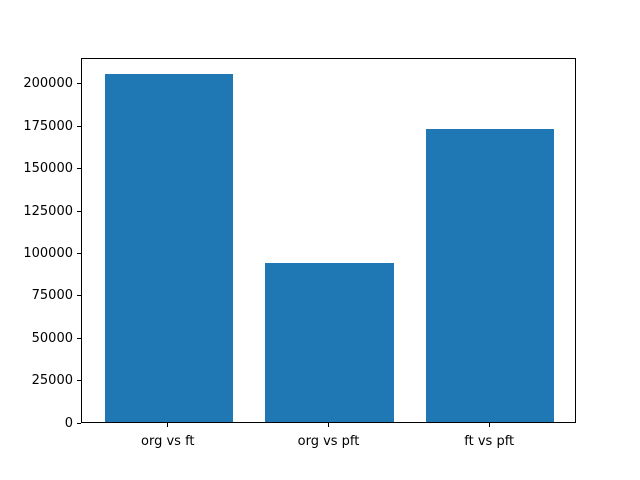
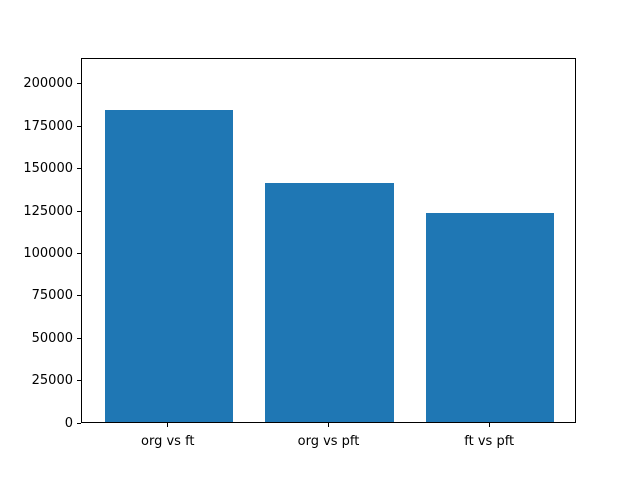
org vs ft: 205000 -> 184000
org vs pft: 94000 -> 141000
ft vs pft: 173000 -> 123000
